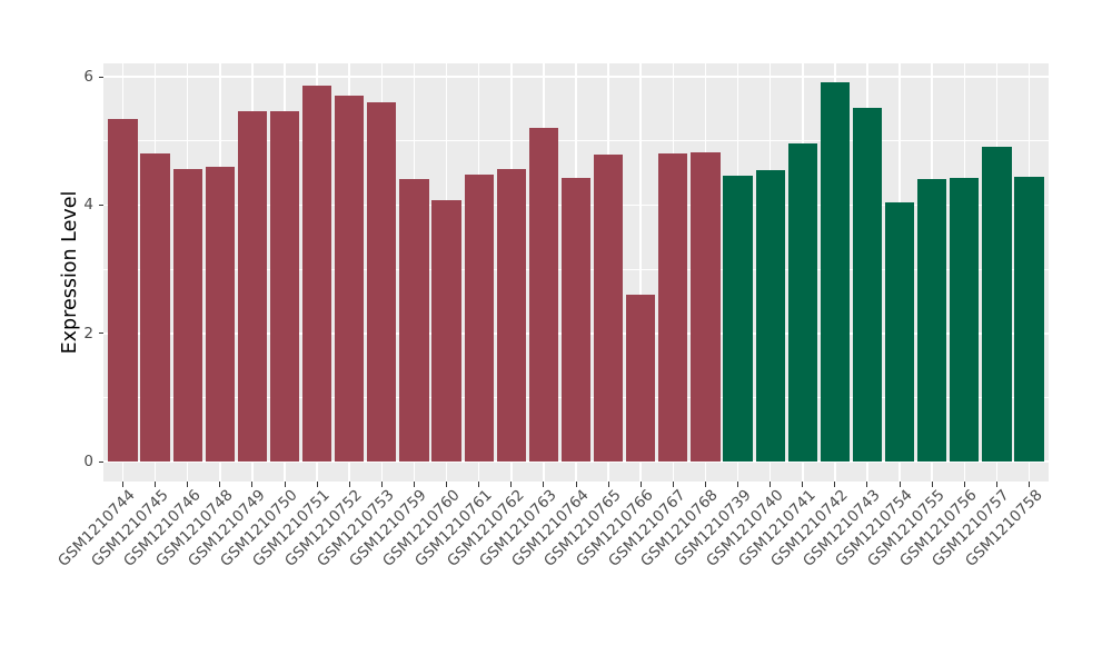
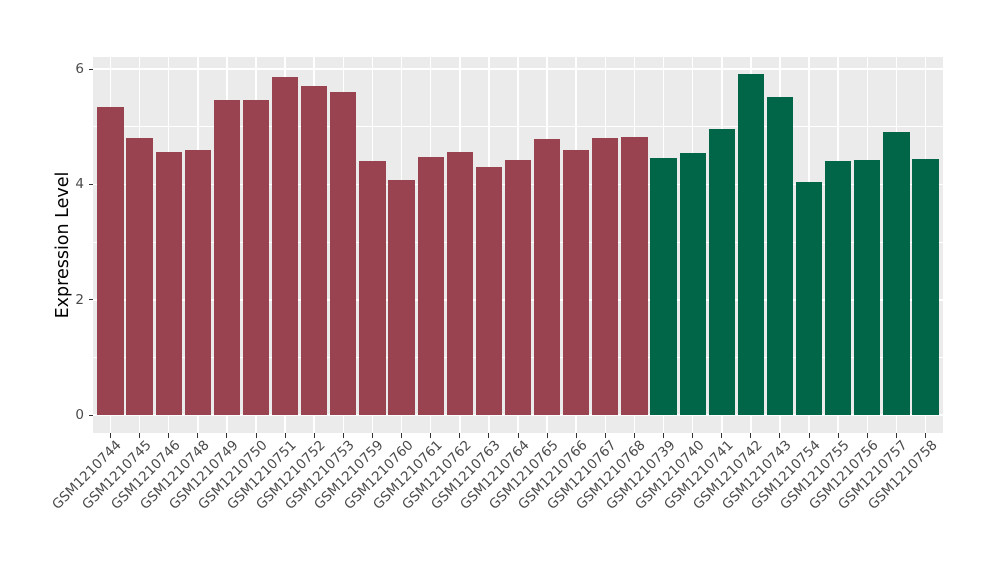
GSM1210763: 5.2 -> 4.3
GSM1210766: 2.6 -> 4.6
